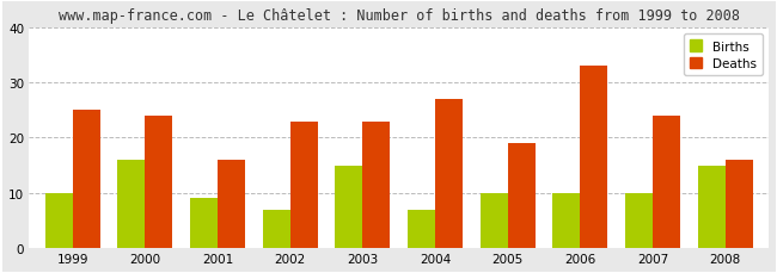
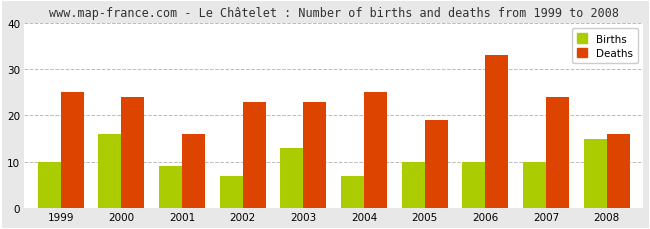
Births/2003: 15 -> 13
Deaths/2004: 27 -> 25
